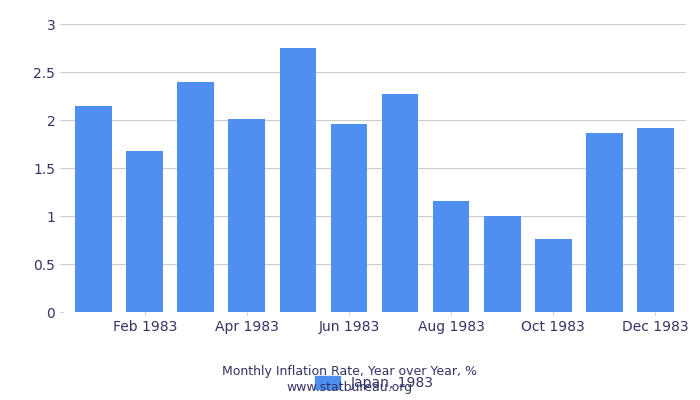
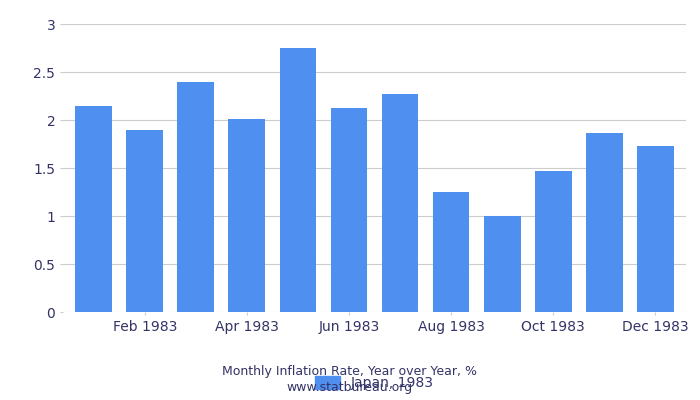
Feb 1983: 1.68 -> 1.90
Jun 1983: 1.96 -> 2.12
Aug 1983: 1.16 -> 1.25
Oct 1983: 0.76 -> 1.47
Dec 1983: 1.92 -> 1.73
